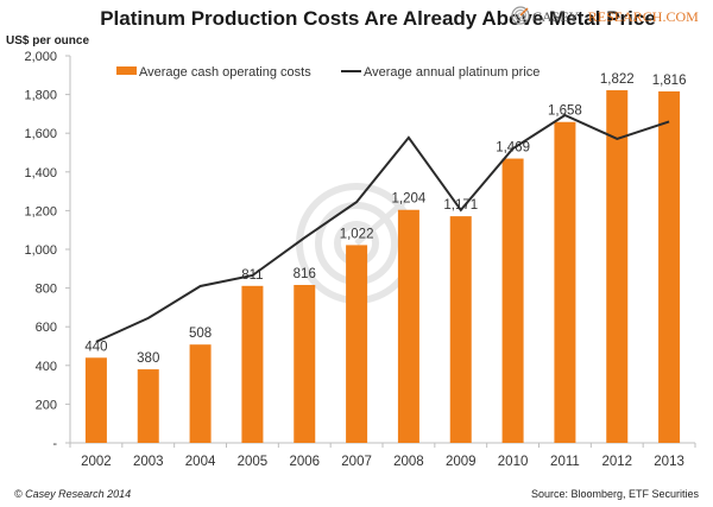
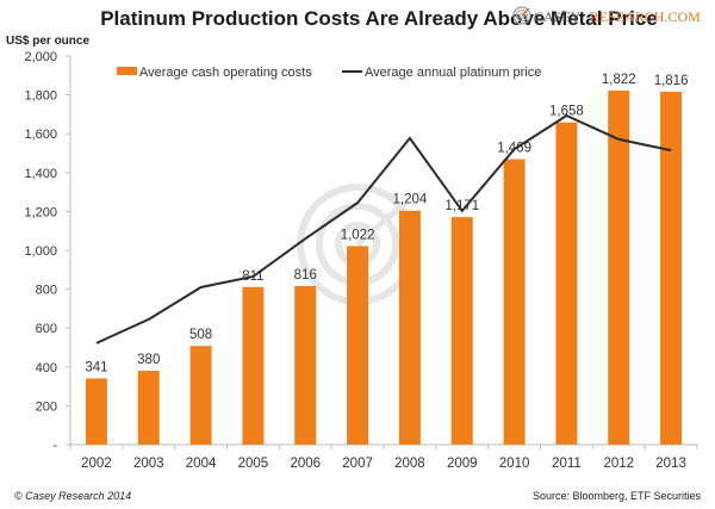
Average cash operating costs/2002: 440 -> 341
Average annual platinum price/2013: 1660 -> 1520
